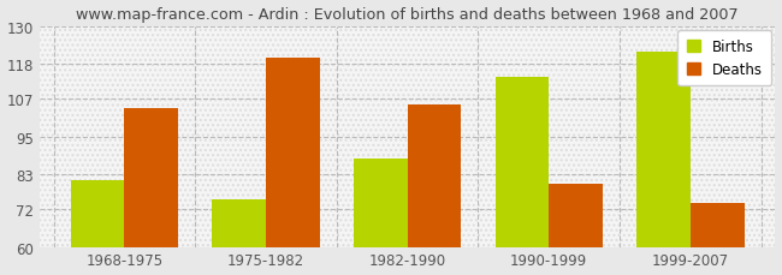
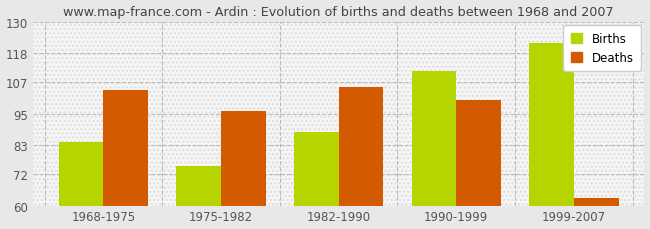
Births/1968-1975: 81 -> 84
Deaths/1975-1982: 120 -> 96
Births/1990-1999: 114 -> 111
Deaths/1990-1999: 80 -> 100
Deaths/1999-2007: 74 -> 63
